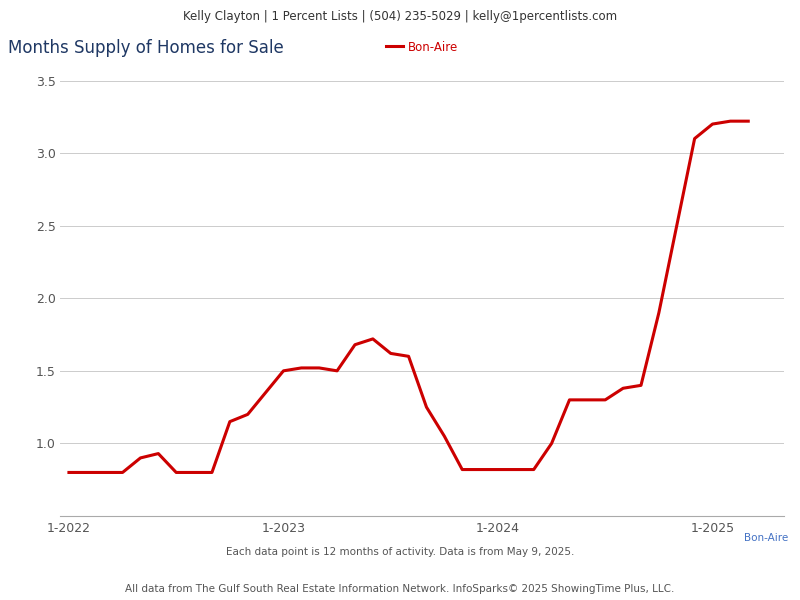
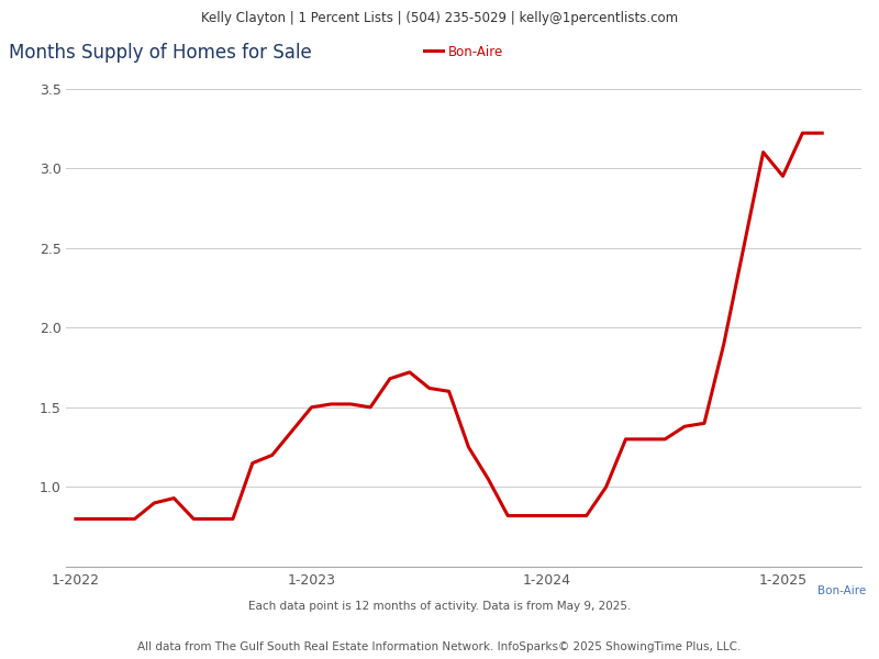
1-2025: 3.20 -> 2.95
